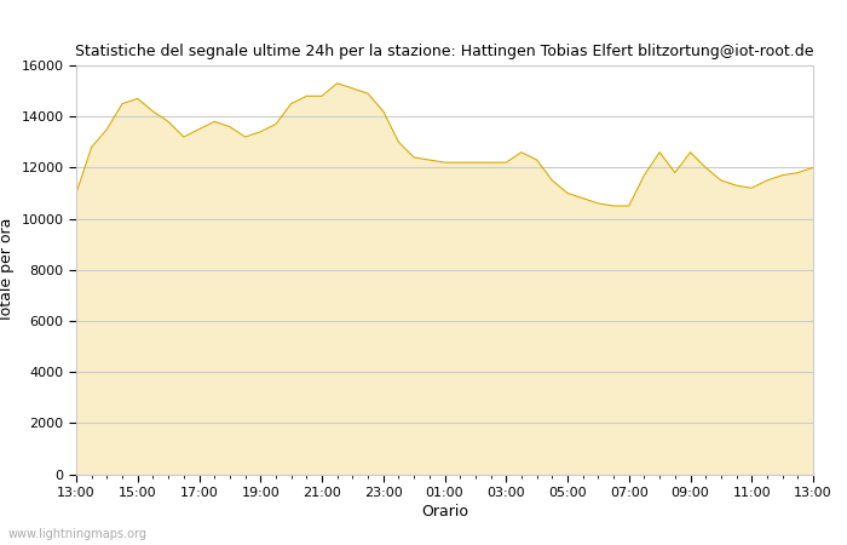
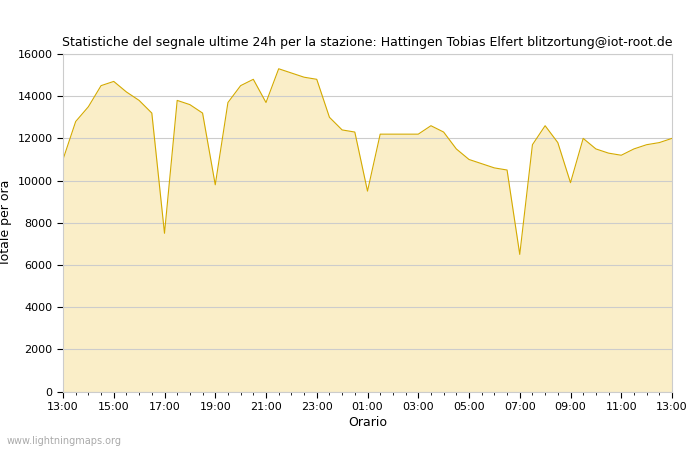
17:00: 13500 -> 7500
19:00: 13400 -> 9800
21:00: 14800 -> 13700
23:00: 14200 -> 14800
01:00: 12200 -> 9500
07:00: 10500 -> 6500
09:00: 12600 -> 9900
